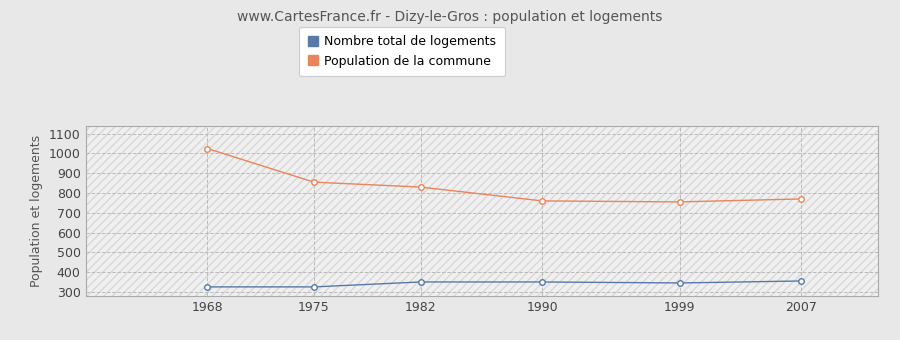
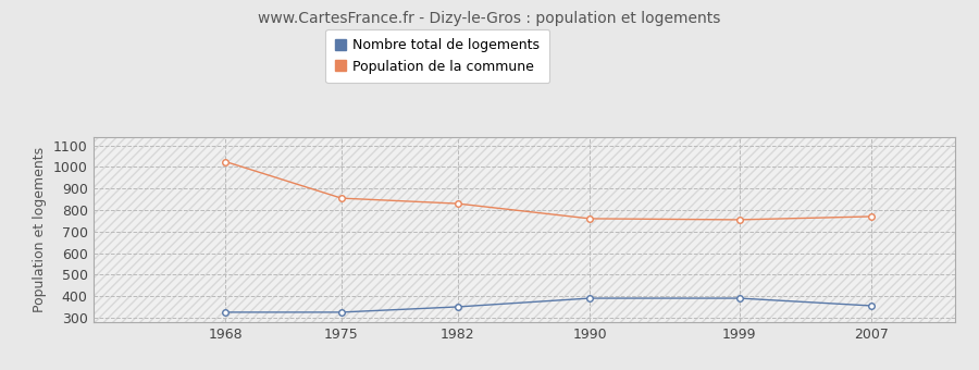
Nombre total de logements/1990: 350 -> 390
Nombre total de logements/1999: 340 -> 390
